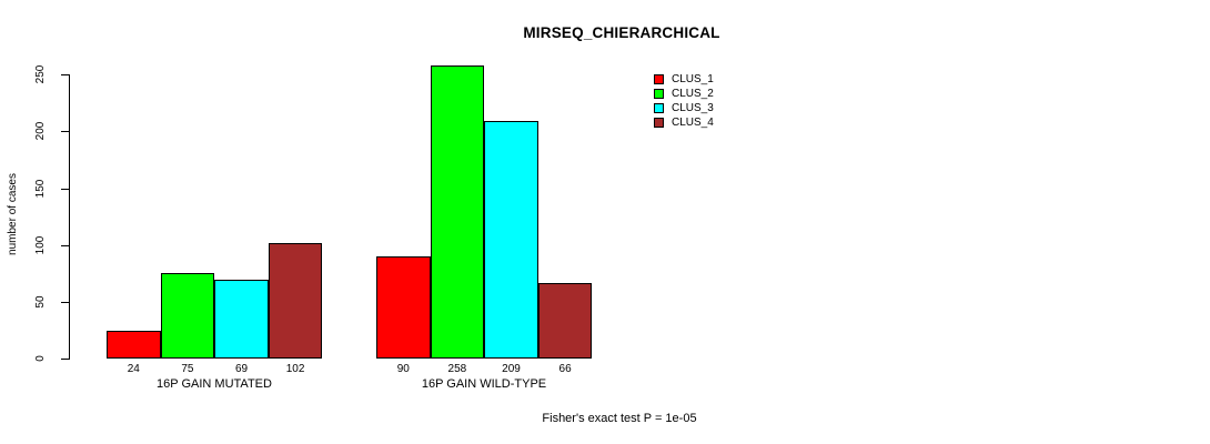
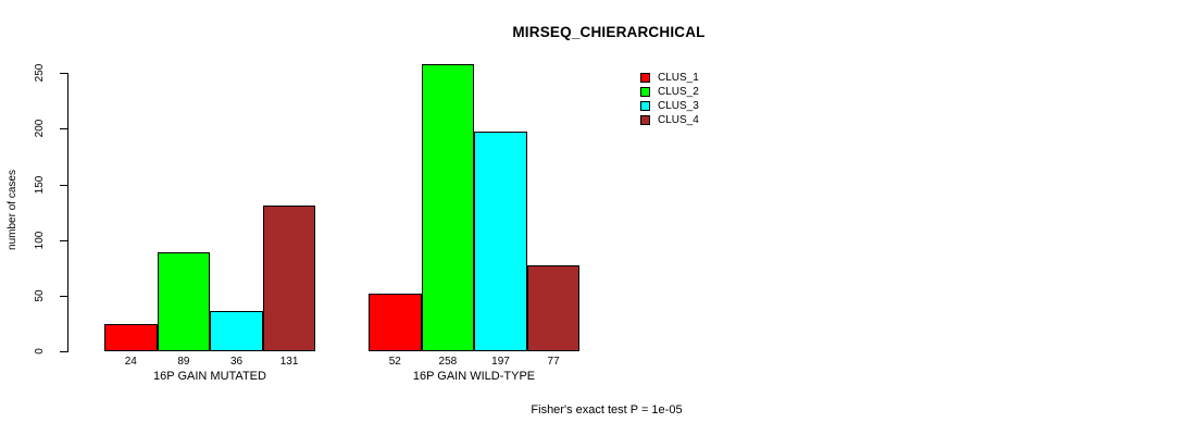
CLUS_2/16P GAIN MUTATED: 75 -> 89
CLUS_3/16P GAIN MUTATED: 69 -> 36
CLUS_4/16P GAIN MUTATED: 102 -> 131
CLUS_1/16P GAIN WILD-TYPE: 90 -> 52
CLUS_3/16P GAIN WILD-TYPE: 209 -> 197
CLUS_4/16P GAIN WILD-TYPE: 66 -> 77
